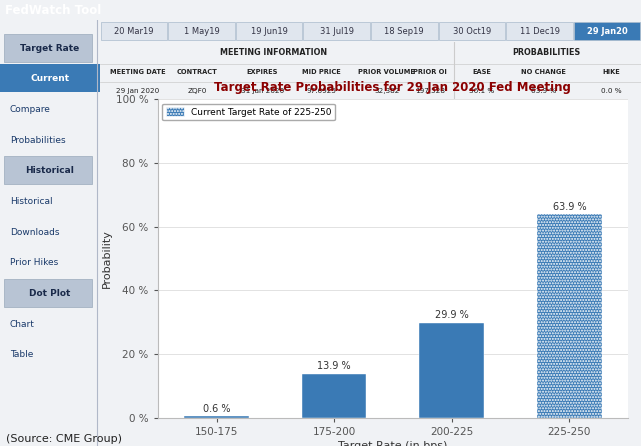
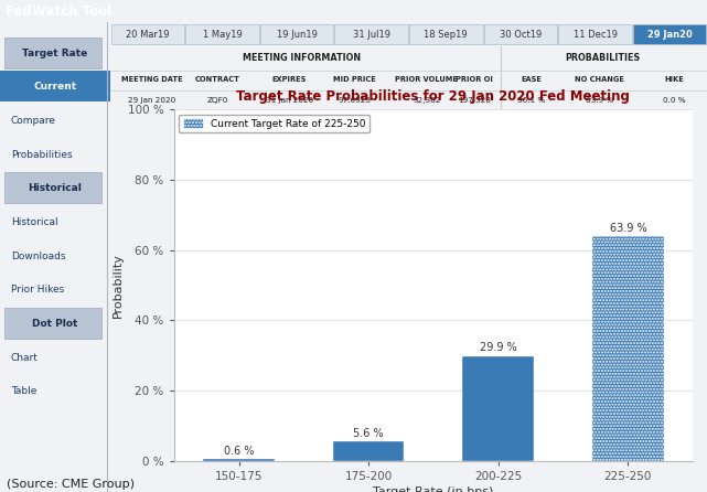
175-200: 13.9 -> 5.6
